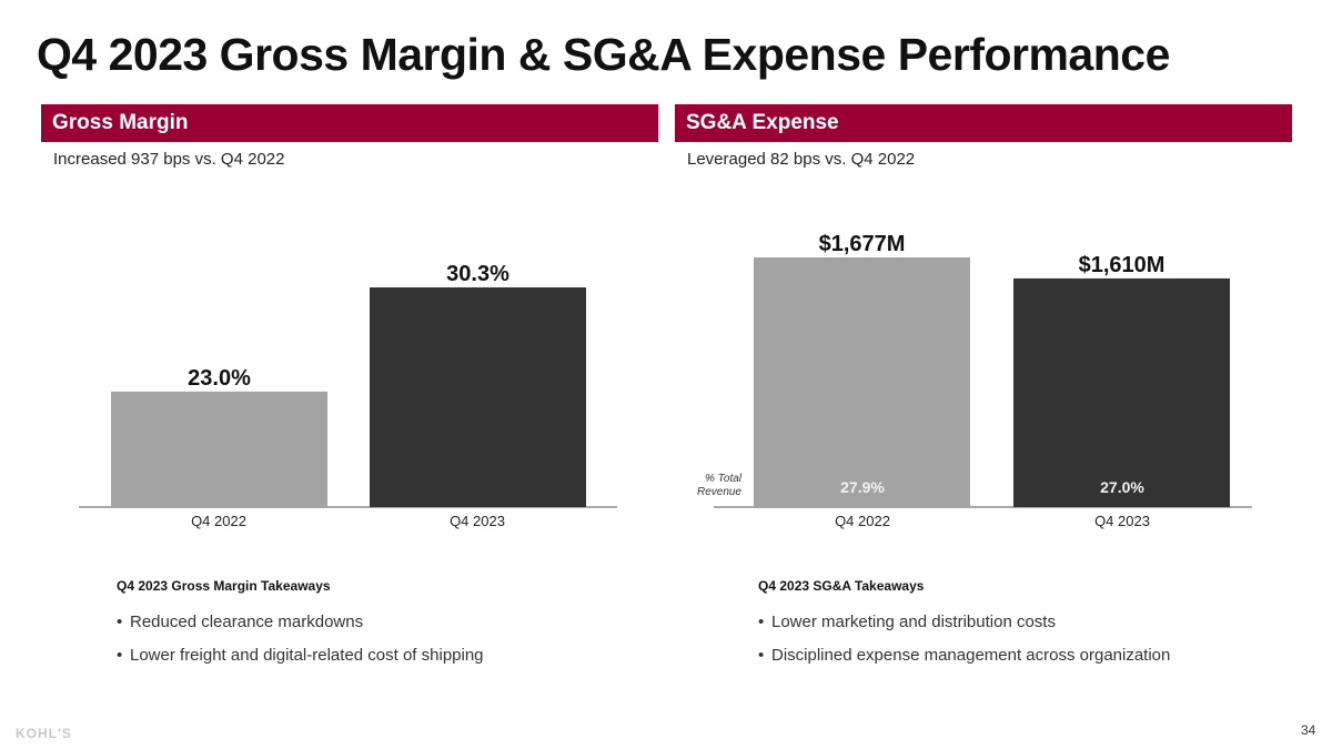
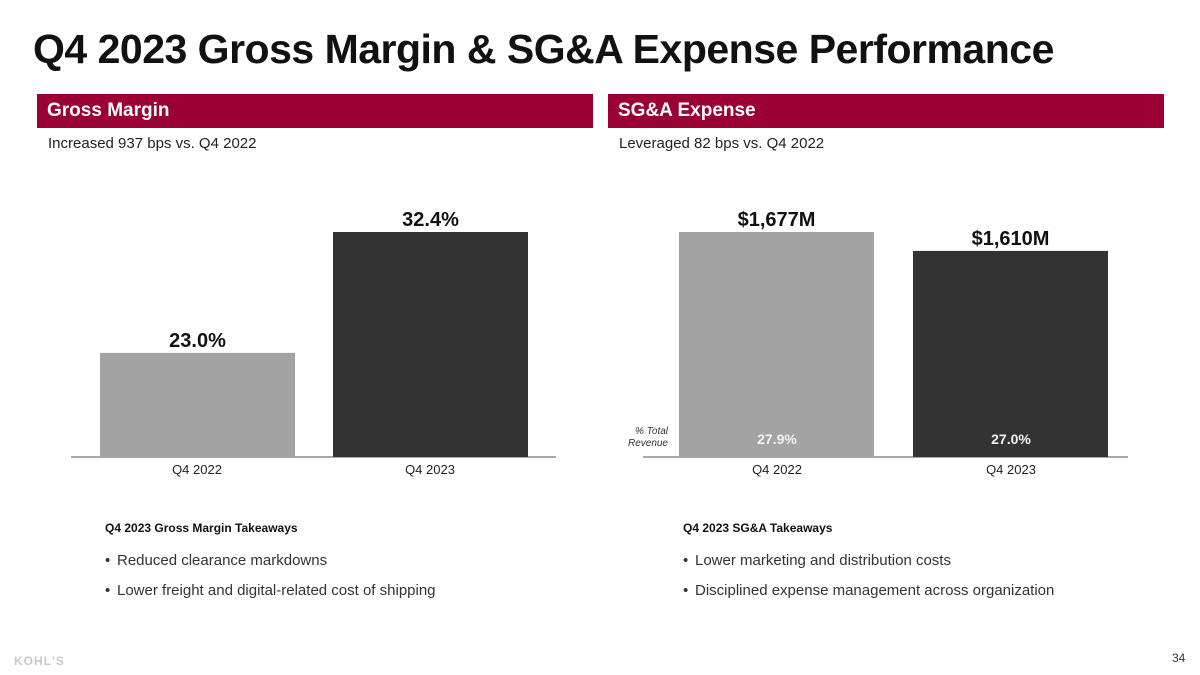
Gross Margin/Q4 2023: 30.3% -> 32.4%
